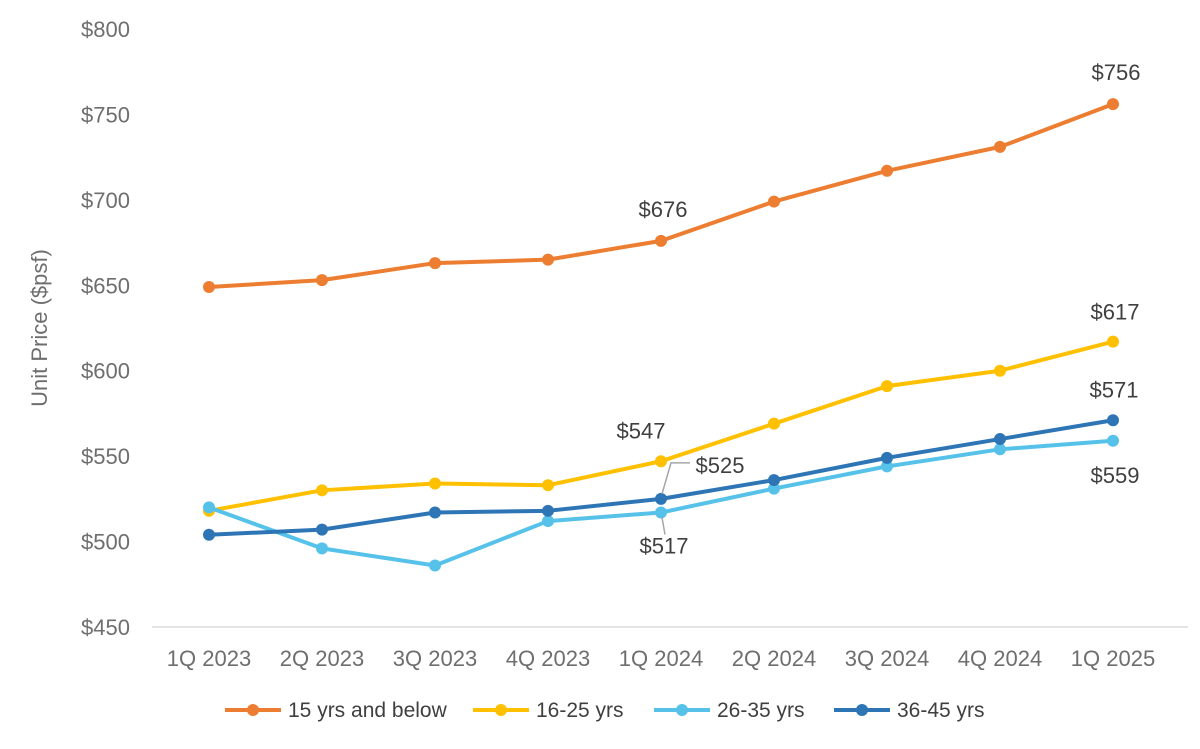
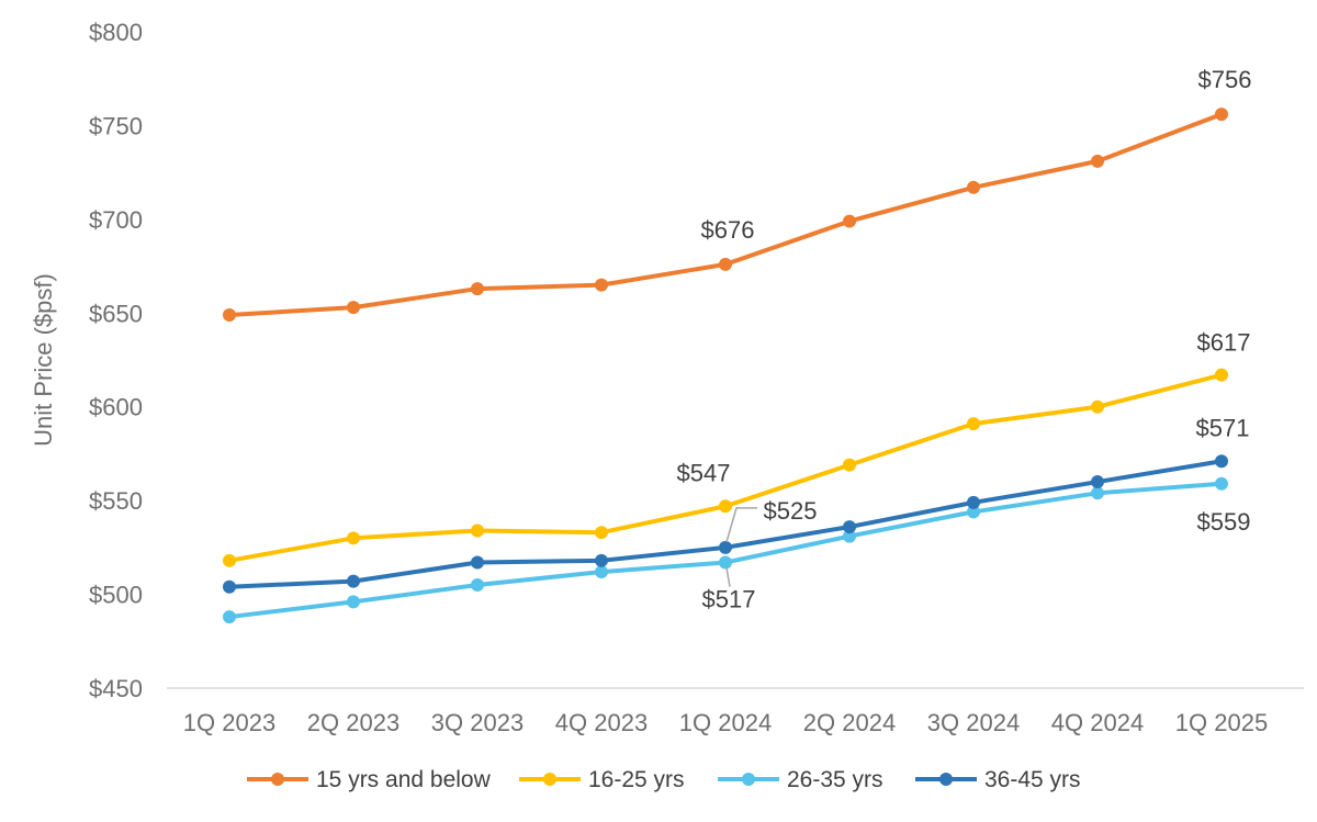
26-35 yrs/1Q 2023: $520 -> $488
26-35 yrs/3Q 2023: $486 -> $505
